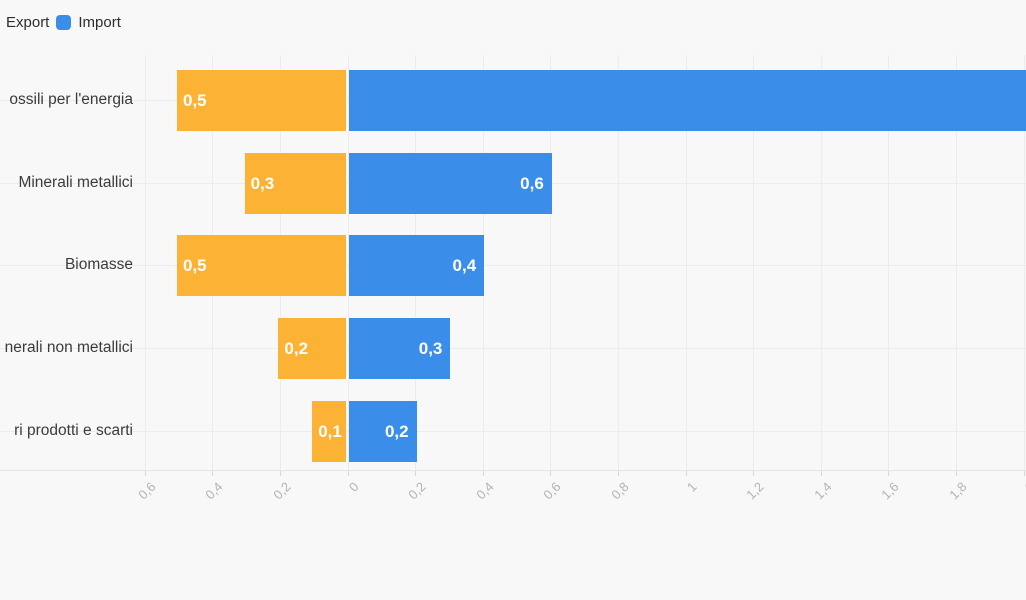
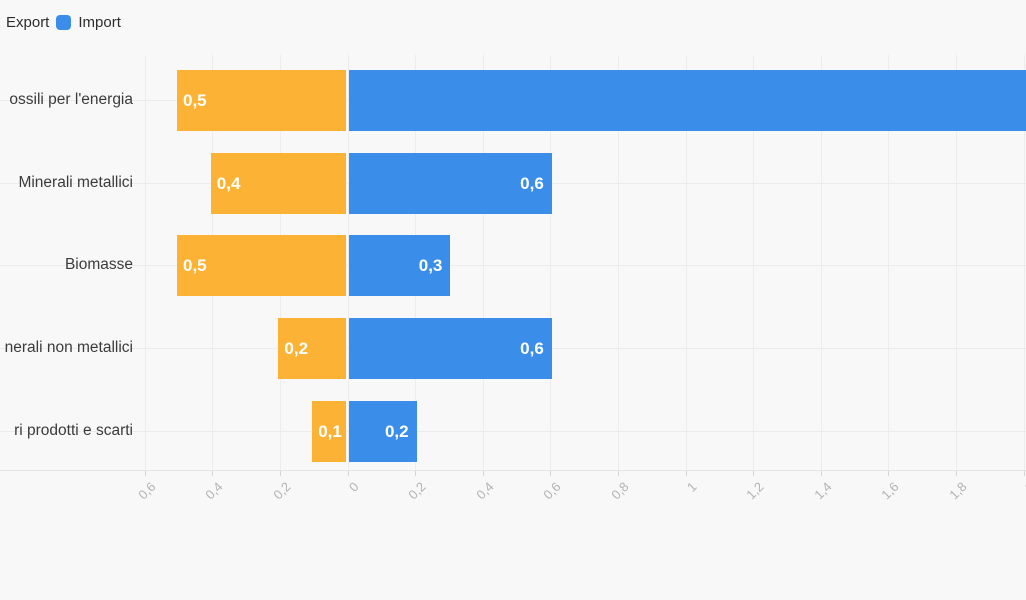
Export/Minerali metallici: 0,3 -> 0,4
Import/Biomasse: 0,4 -> 0,3
Import/nerali non metallici: 0,3 -> 0,6
